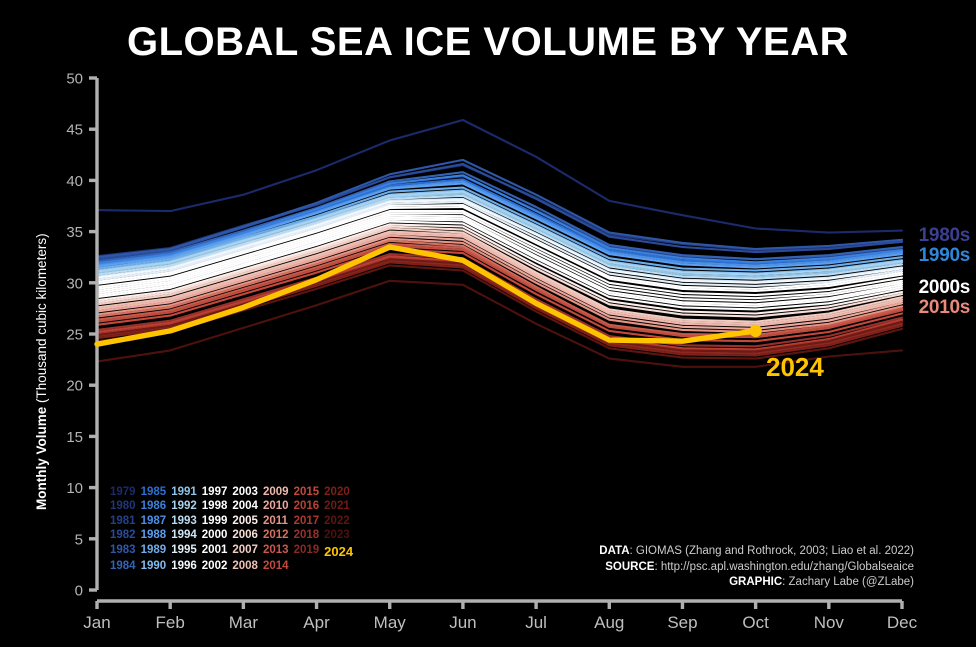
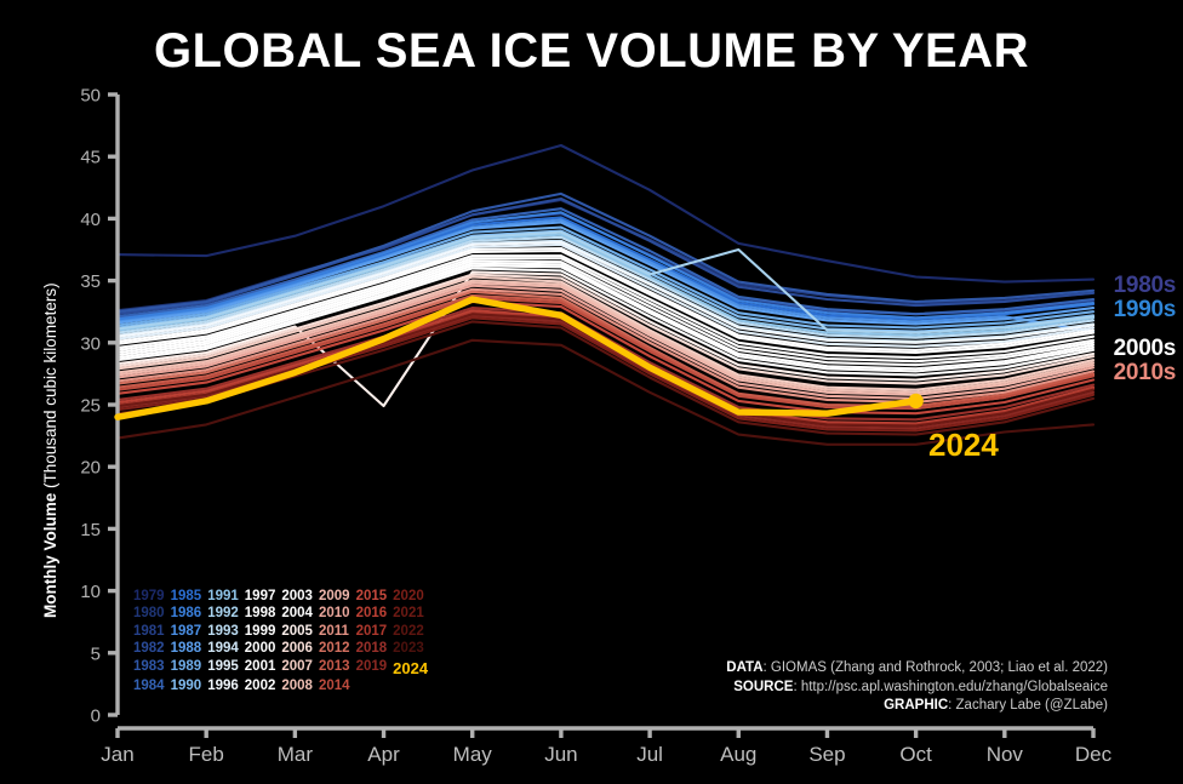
2005/Apr: 33.4 -> 24.9
1992/Aug: 32.0 -> 37.5
1987/Dec: 33.0 -> 30.9
